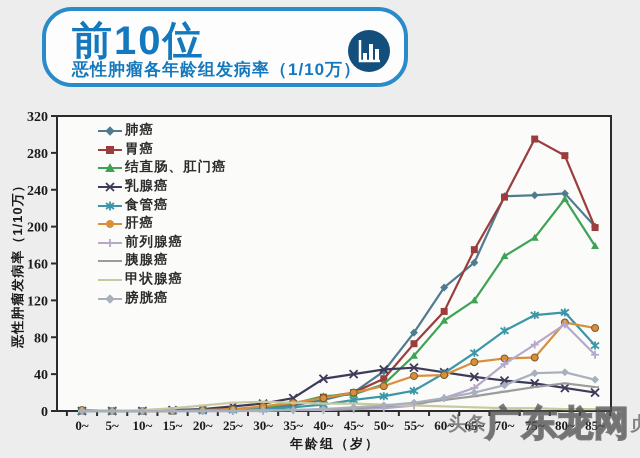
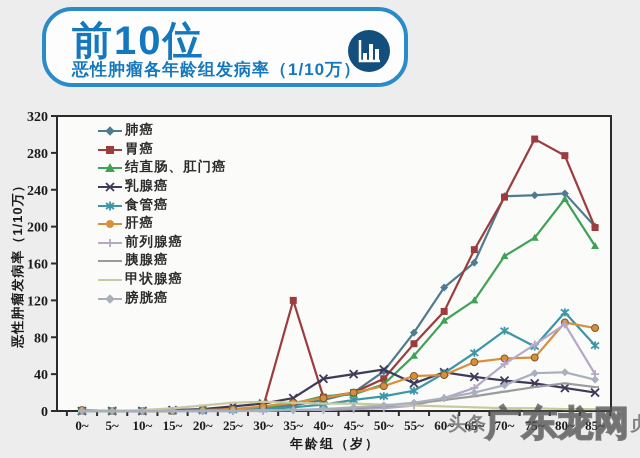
胃癌/35~: 10 -> 120
乳腺癌/55~: 50 -> 30
食管癌/75~: 100 -> 70
前列腺癌/85~: 60 -> 40
